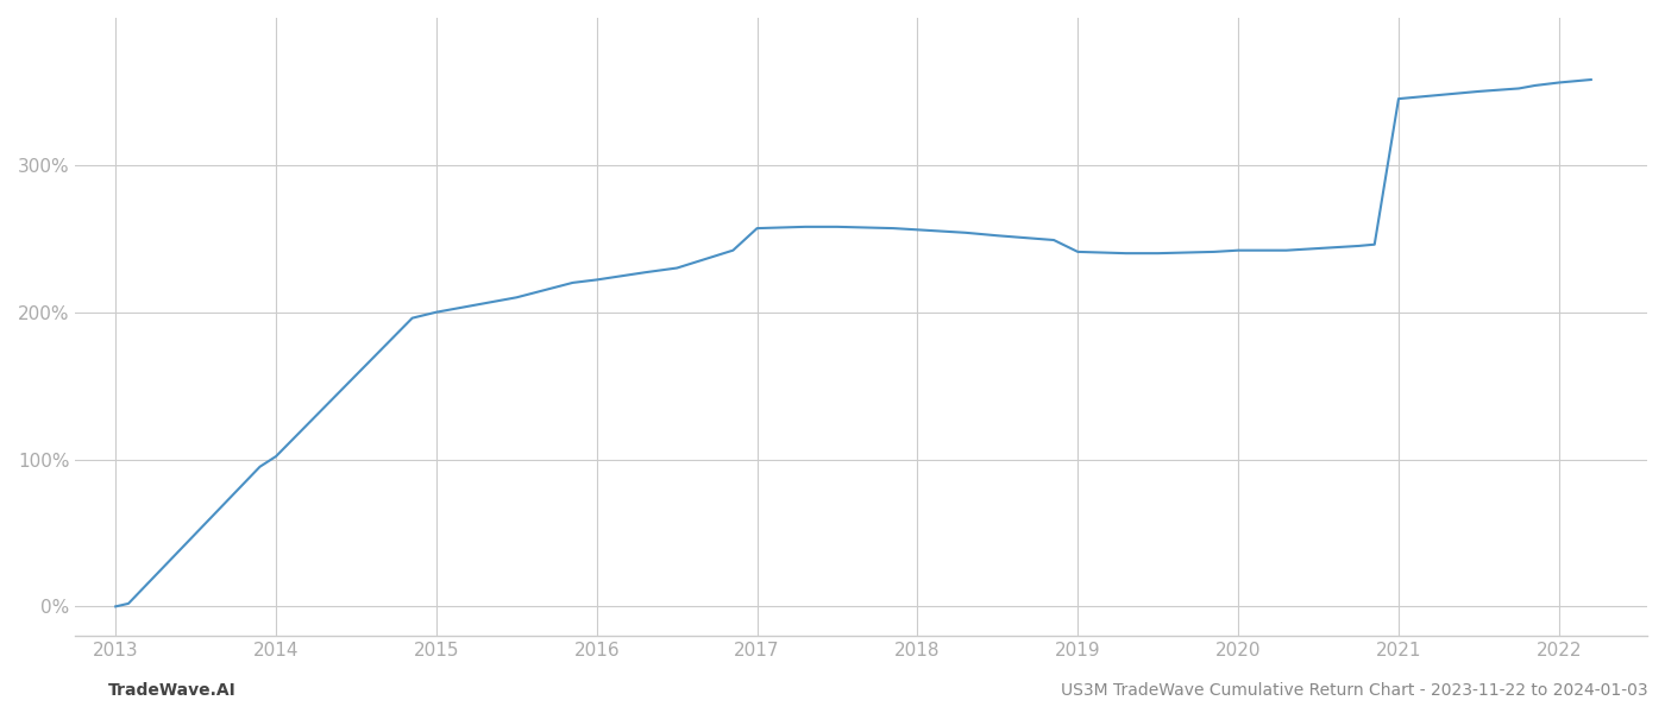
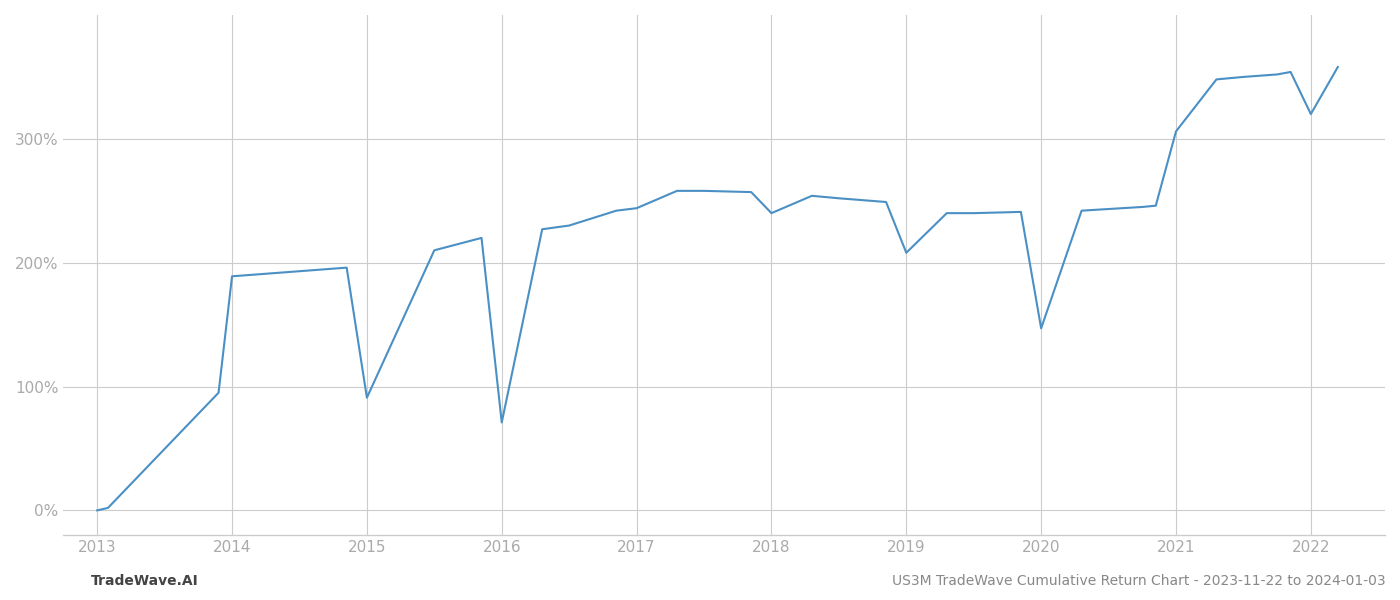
2014: 102% -> 189%
2015: 200% -> 91%
2016: 222% -> 71%
2017: 257% -> 244%
2018: 256% -> 240%
2019: 241% -> 208%
2020: 242% -> 147%
2021: 345% -> 306%
2022: 356% -> 320%
